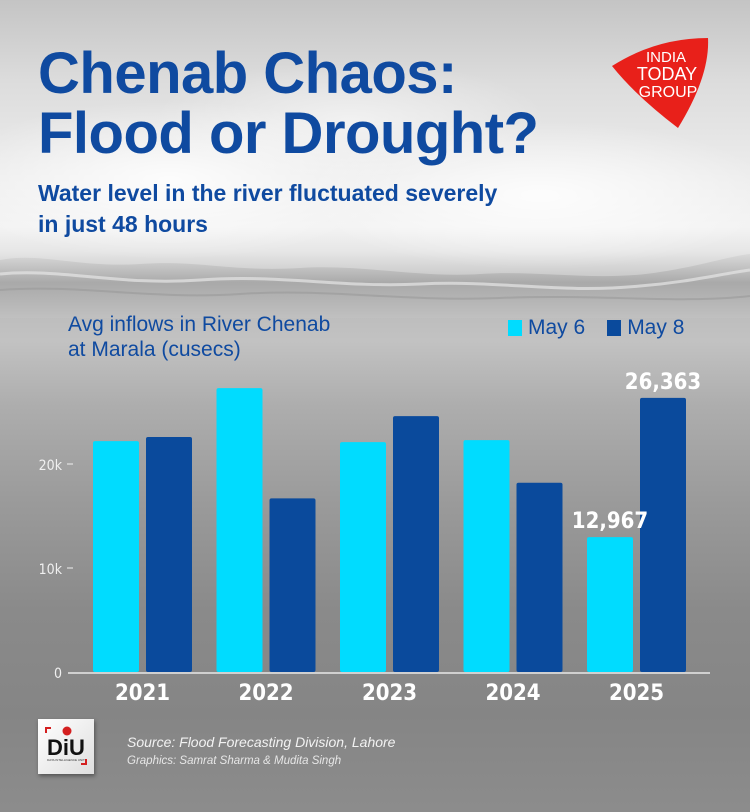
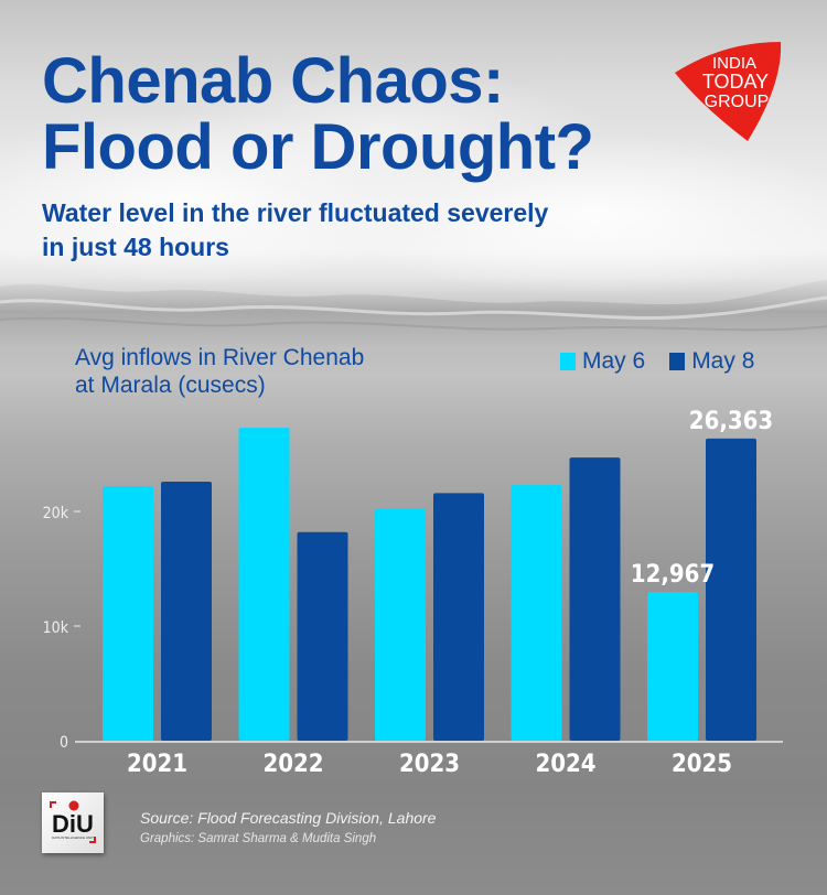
May 8/2022: 16.7k -> 18.2k
May 6/2023: 22.1k -> 20.2k
May 8/2023: 24.6k -> 21.6k
May 8/2024: 18.2k -> 24.7k
